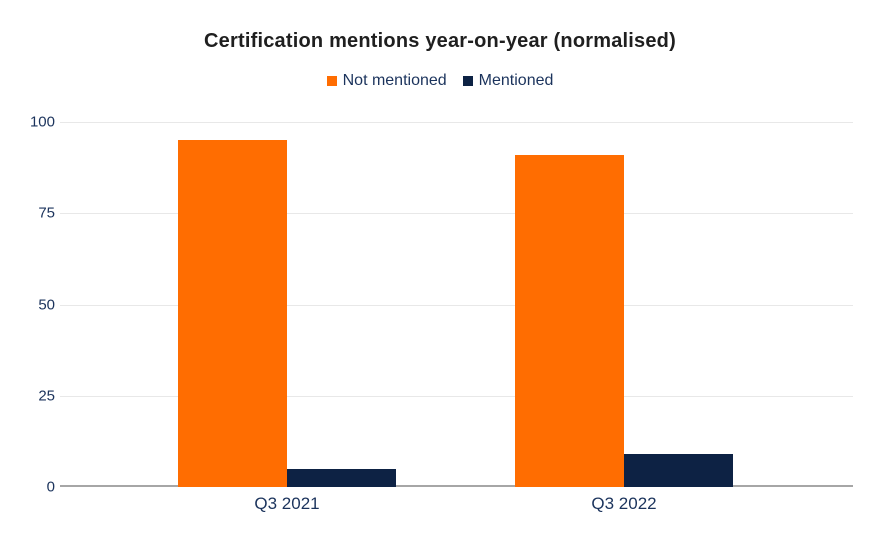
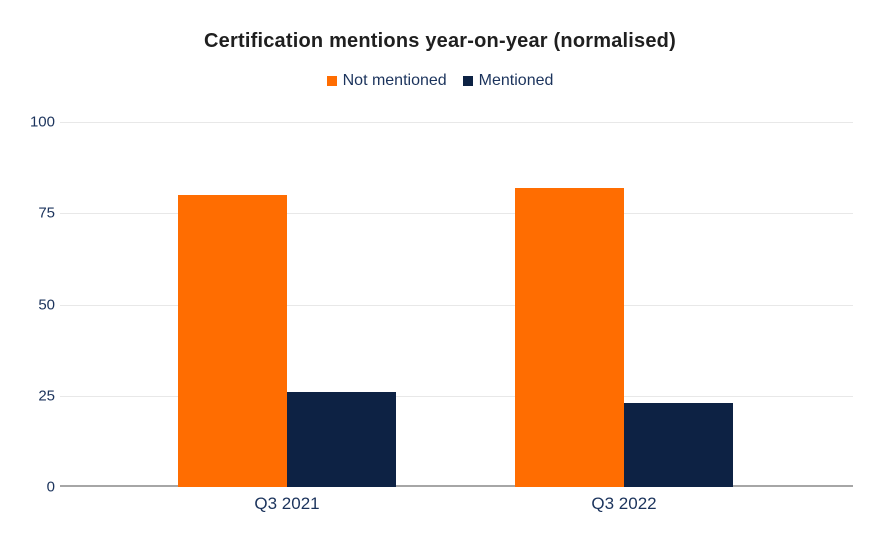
Not mentioned/Q3 2021: 95 -> 80
Mentioned/Q3 2021: 5 -> 26
Not mentioned/Q3 2022: 91 -> 82
Mentioned/Q3 2022: 9 -> 23
